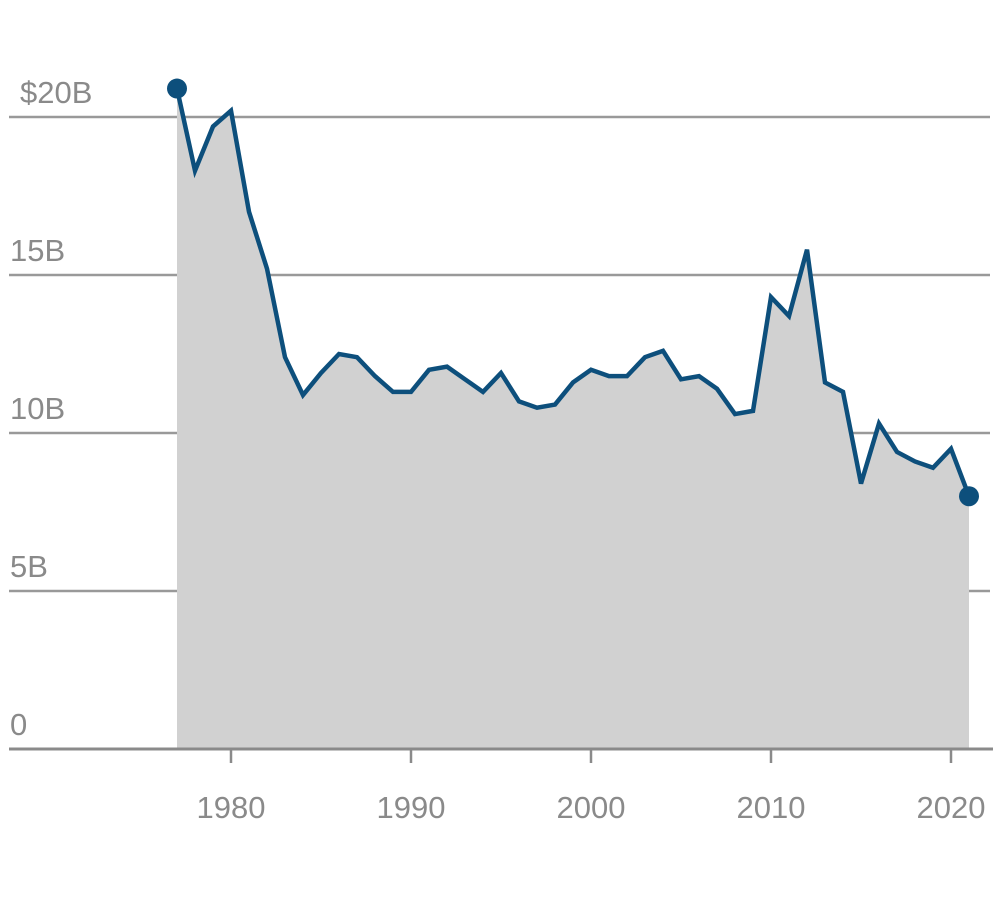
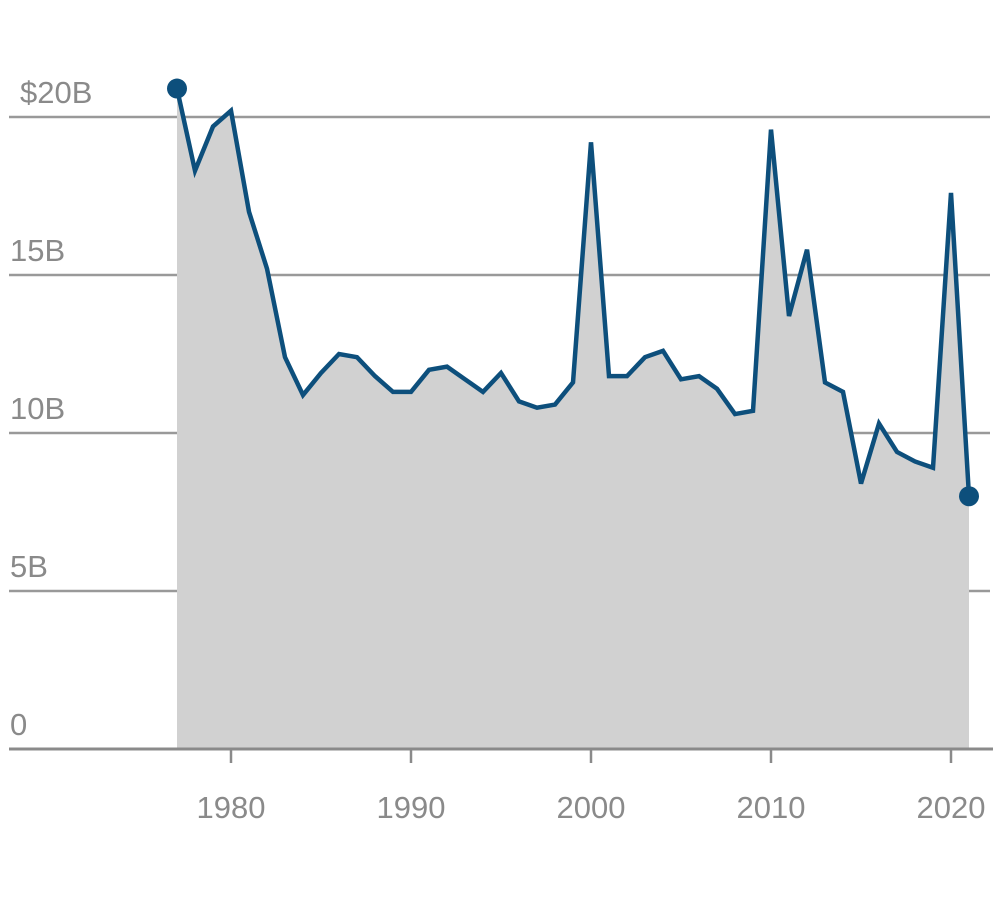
2000: 12.0B -> 19.2B
2010: 14.3B -> 19.6B
2020: 9.5B -> 17.6B
